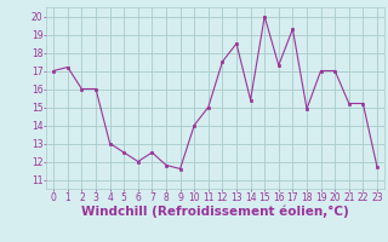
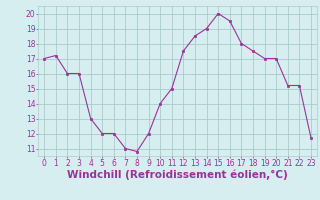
5: 12.5 -> 12.0
7: 12.5 -> 11.0
8: 11.8 -> 10.8
9: 11.6 -> 12.0
14: 15.4 -> 19.0
16: 17.3 -> 19.5
17: 19.3 -> 18.0
18: 14.9 -> 17.5
